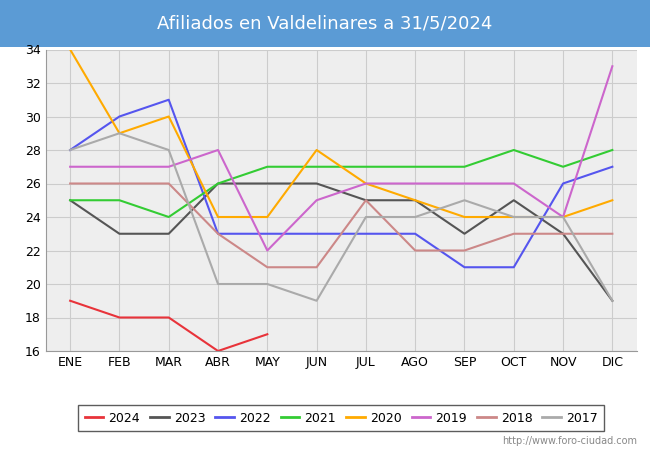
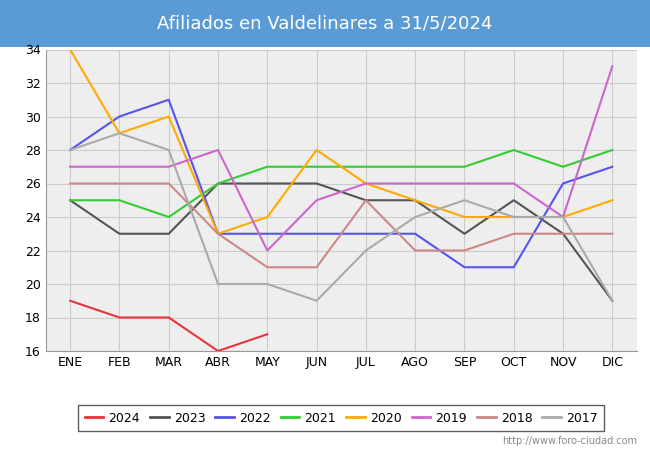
2020/ABR: 24 -> 23
2017/JUL: 24 -> 22
